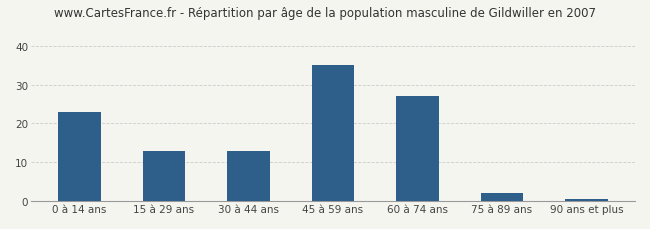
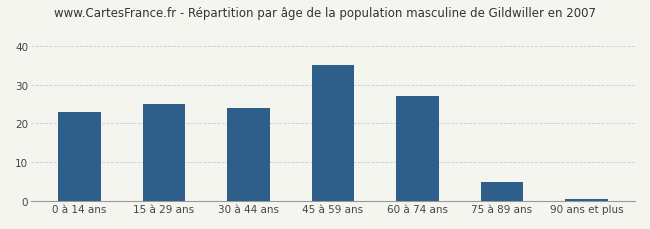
15 à 29 ans: 13.0 -> 25.0
30 à 44 ans: 13.0 -> 24.0
75 à 89 ans: 2.0 -> 5.0
